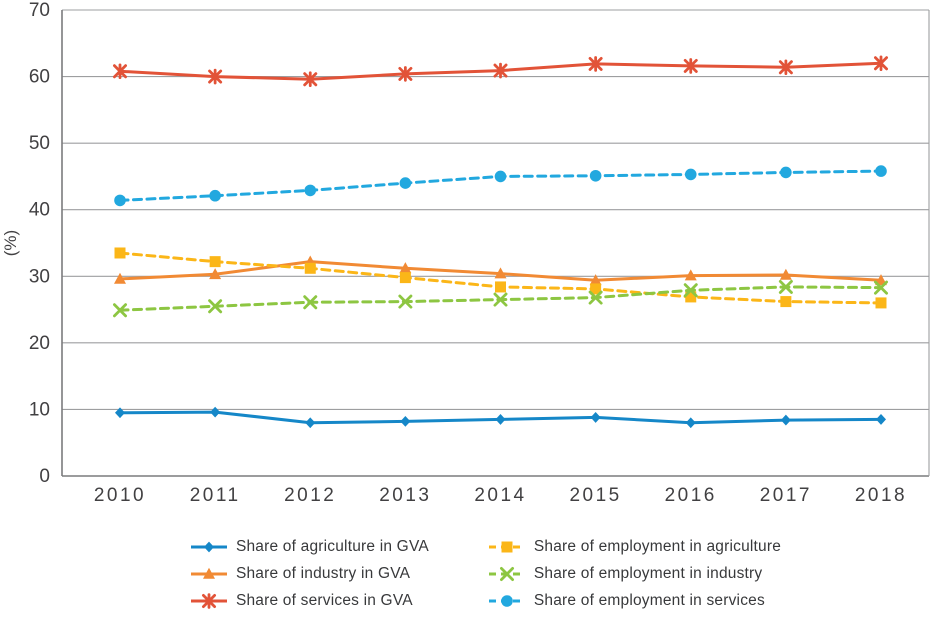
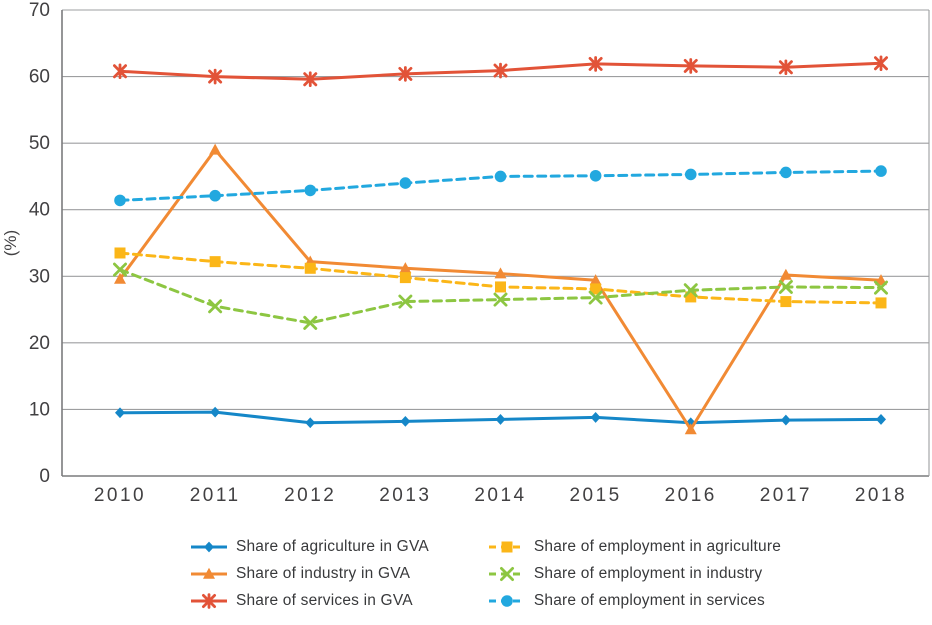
Share of employment in industry/2010: 25 -> 31
Share of industry in GVA/2011: 30 -> 49
Share of employment in industry/2012: 26 -> 23
Share of industry in GVA/2016: 30 -> 7
